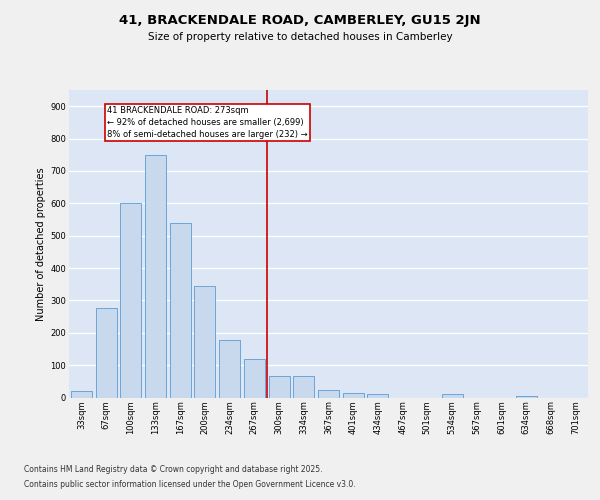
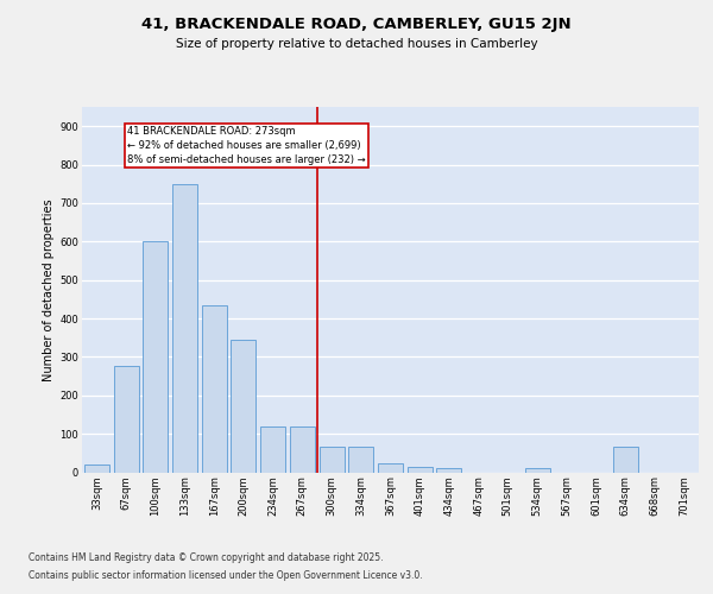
167sqm: 540 -> 435
234sqm: 178 -> 120
634sqm: 5 -> 65
